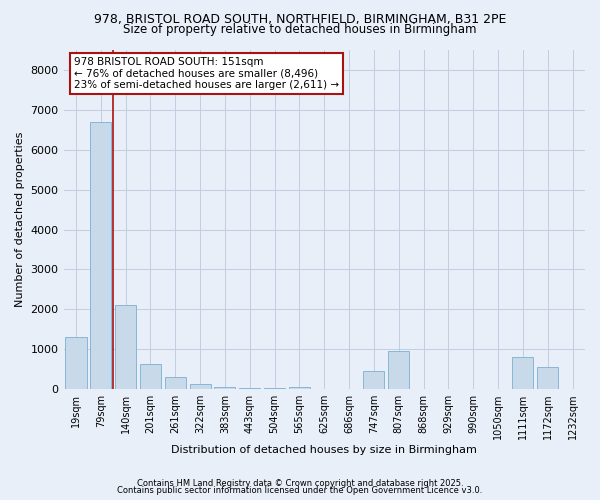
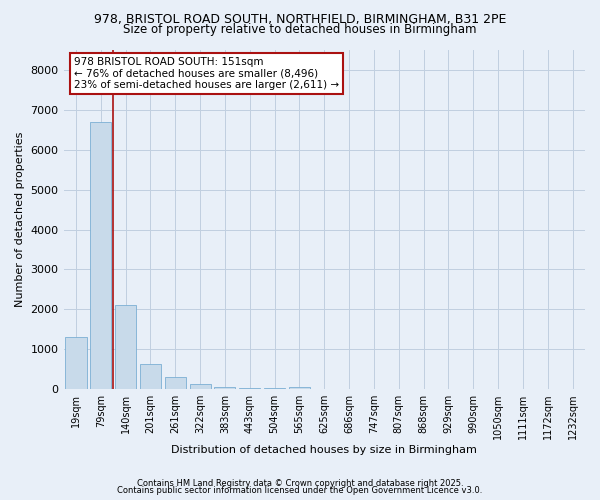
747sqm: 450 -> 0
807sqm: 950 -> 0
1111sqm: 800 -> 0
1172sqm: 550 -> 0
